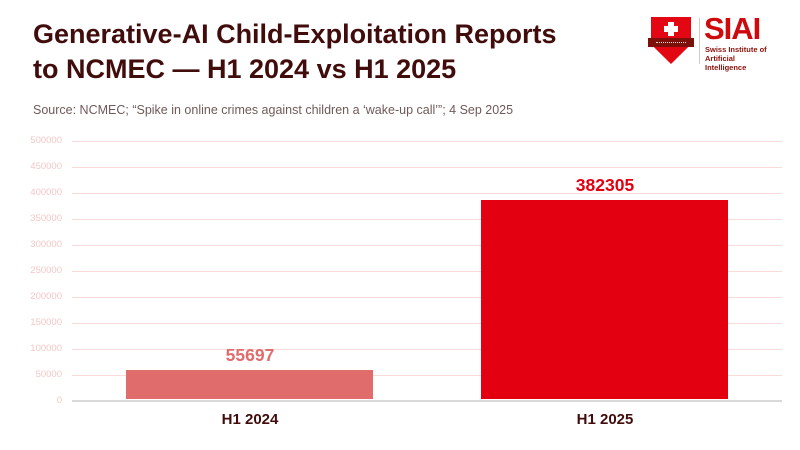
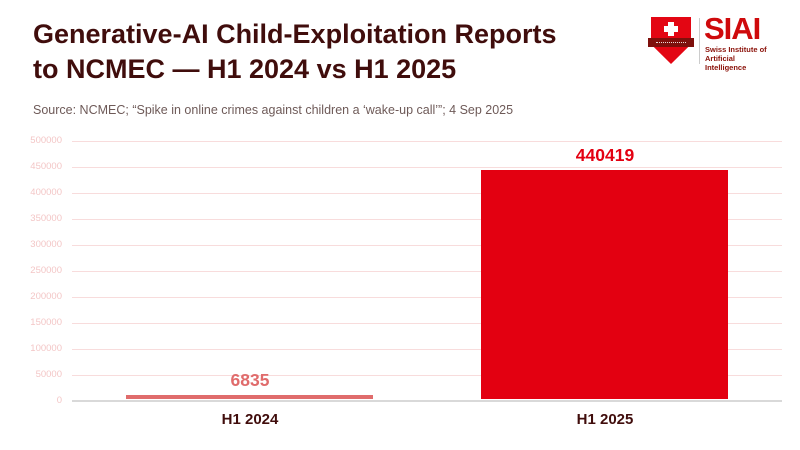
H1 2024: 55697 -> 6835
H1 2025: 382305 -> 440419
